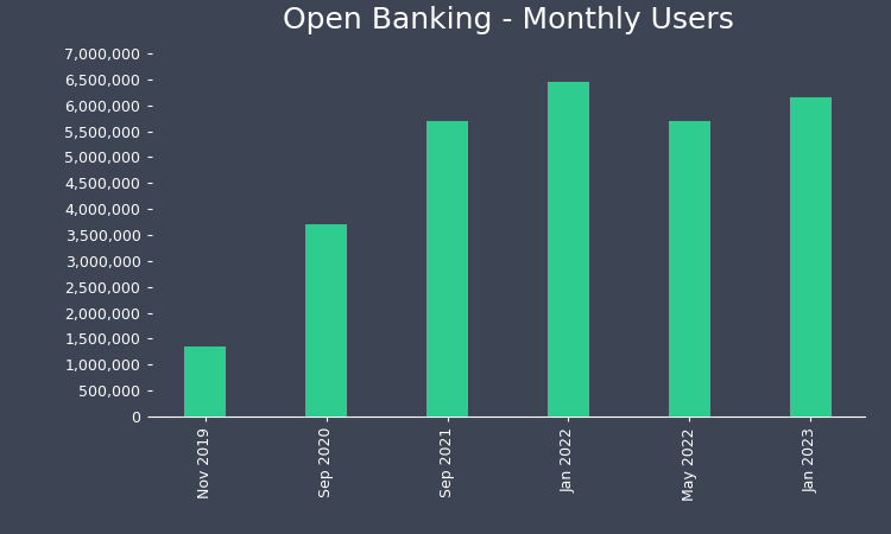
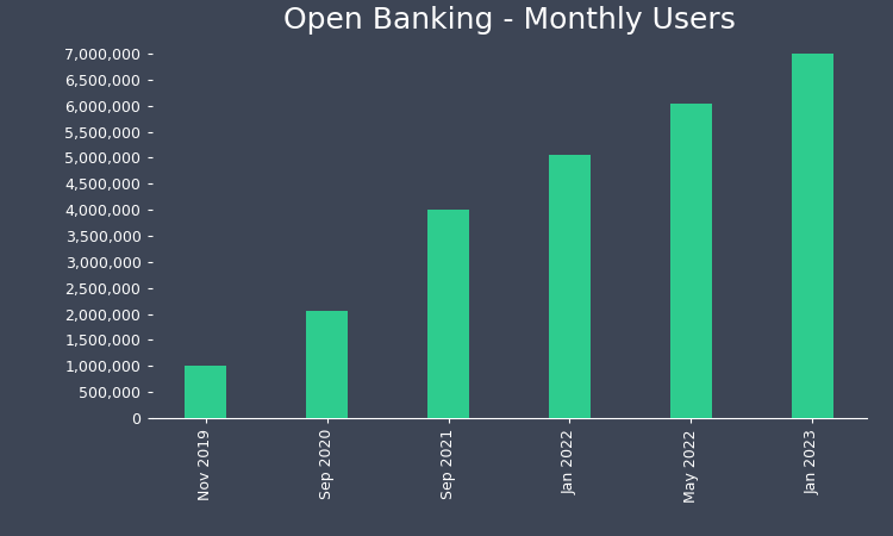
Nov 2019: 1,350,000 -> 1,000,000
Sep 2020: 3,700,000 -> 2,050,000
Sep 2021: 5,700,000 -> 4,000,000
Jan 2022: 6,450,000 -> 5,050,000
May 2022: 5,700,000 -> 6,050,000
Jan 2023: 6,150,000 -> 7,000,000
